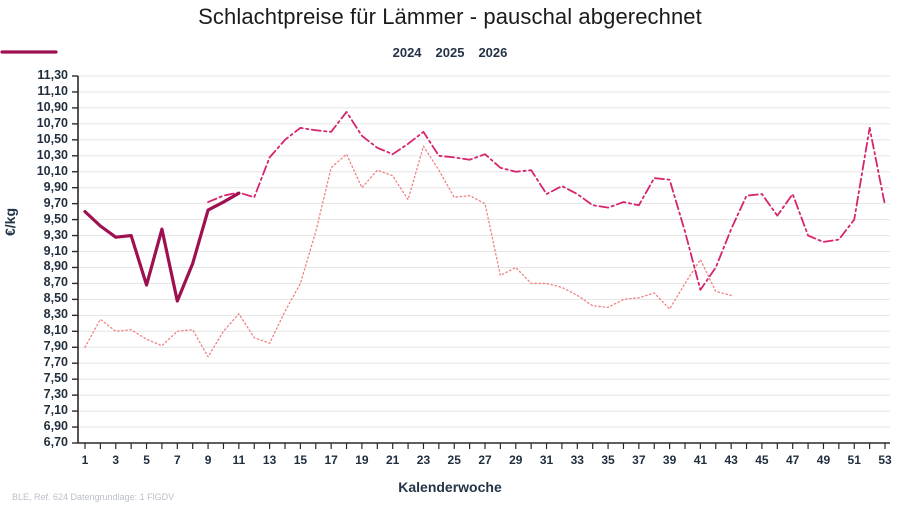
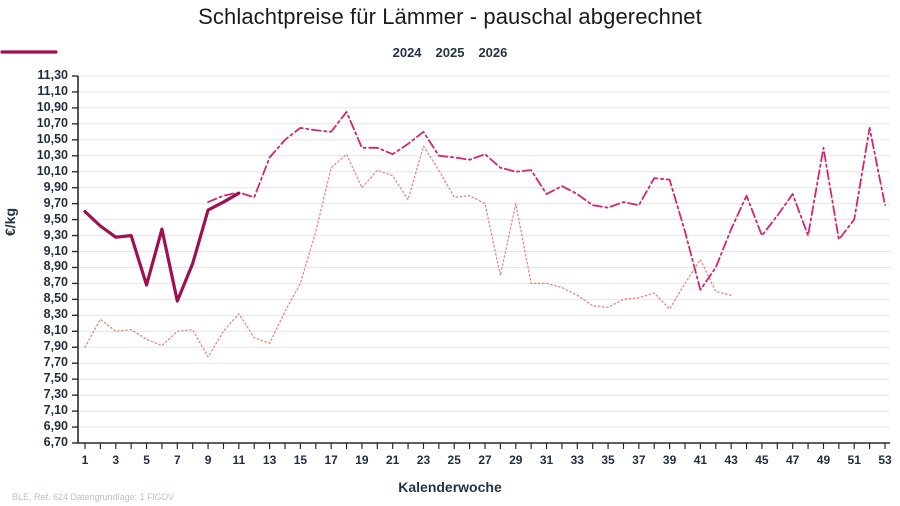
2025/19: 10,6 -> 10,4
2024/29: 8,9 -> 9,7
2025/45: 9,8 -> 9,3
2025/49: 9,2 -> 10,4
